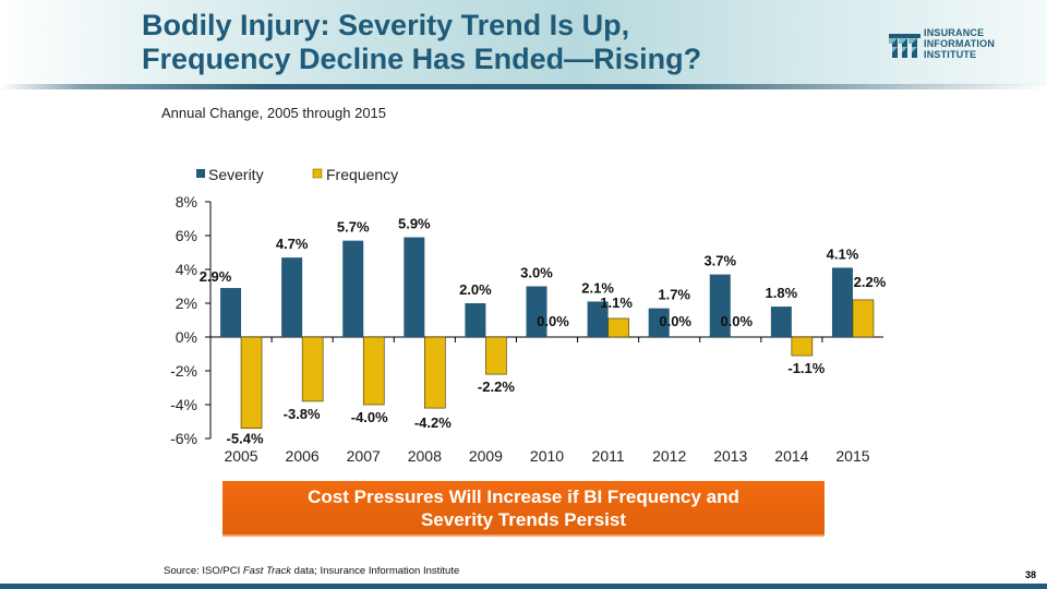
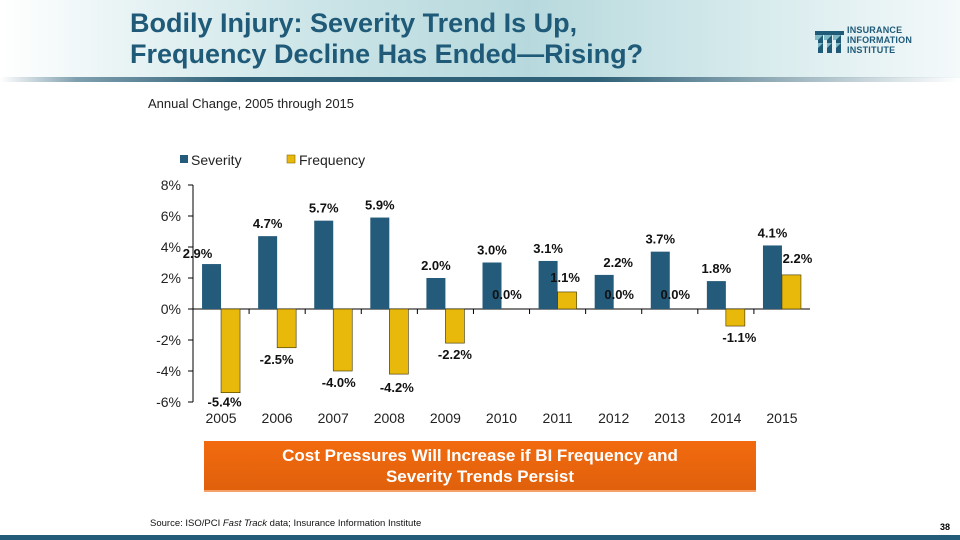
Frequency/2006: -3.8% -> -2.5%
Severity/2011: 2.1% -> 3.1%
Severity/2012: 1.7% -> 2.2%
